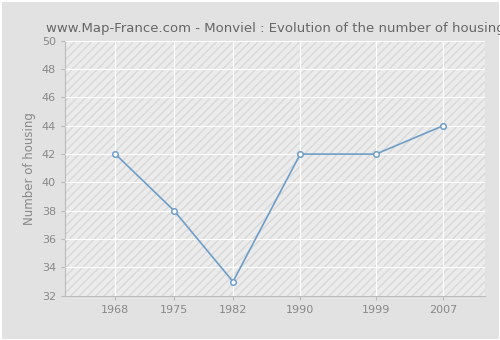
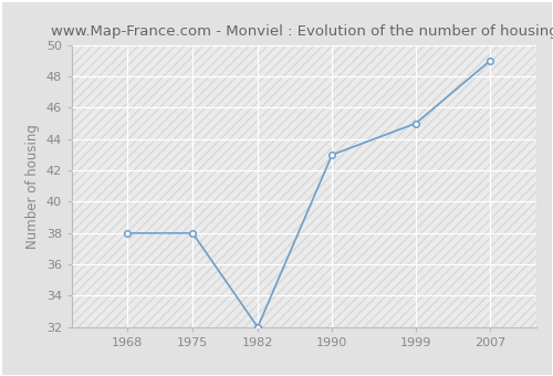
1968: 42 -> 38
1982: 33 -> 32
1990: 42 -> 43
1999: 42 -> 45
2007: 44 -> 49
